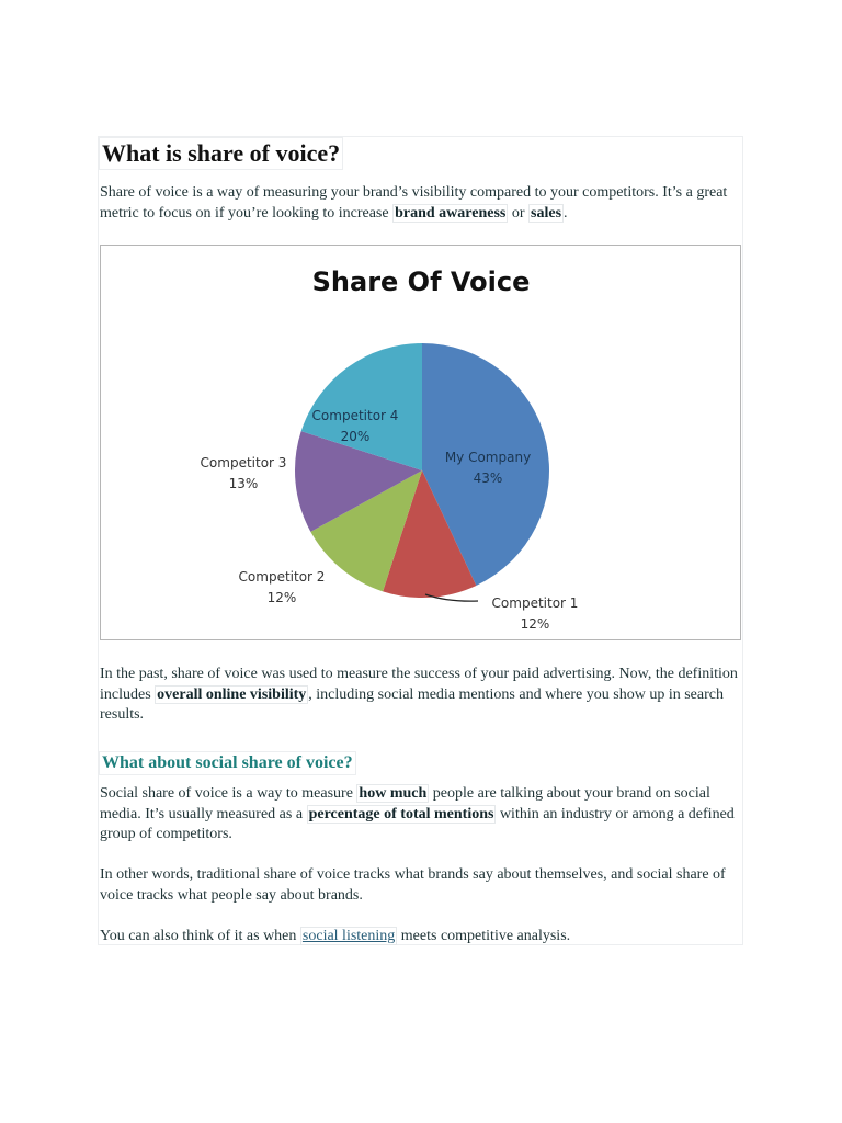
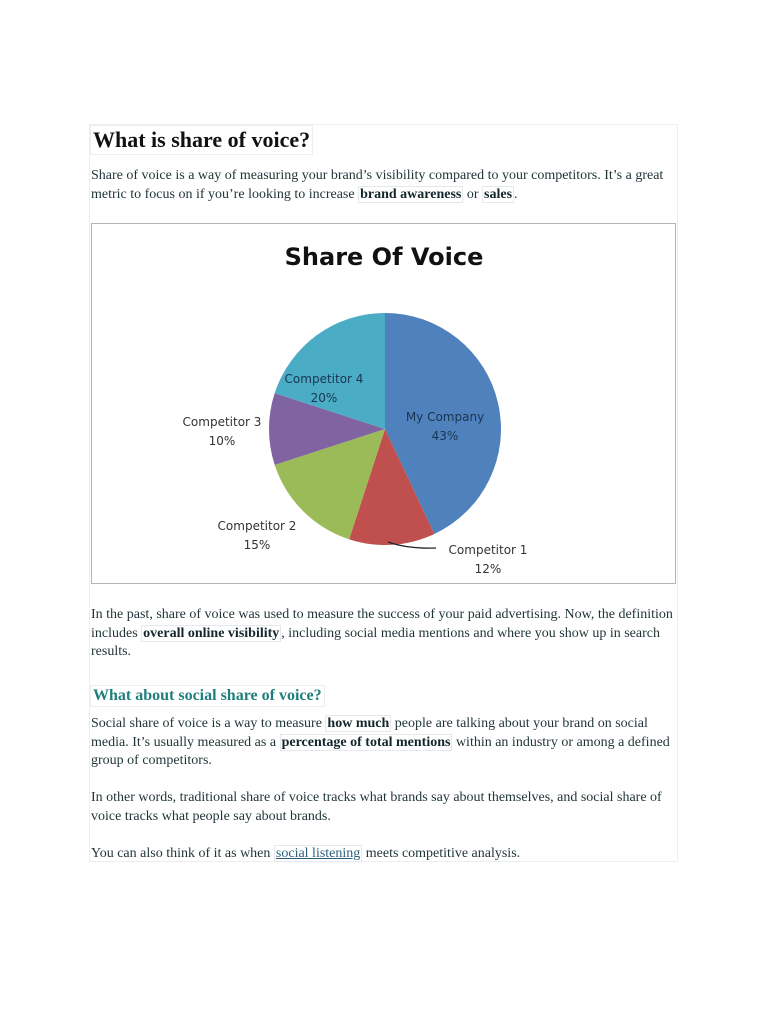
Competitor 2: 12% -> 15%
Competitor 3: 13% -> 10%
